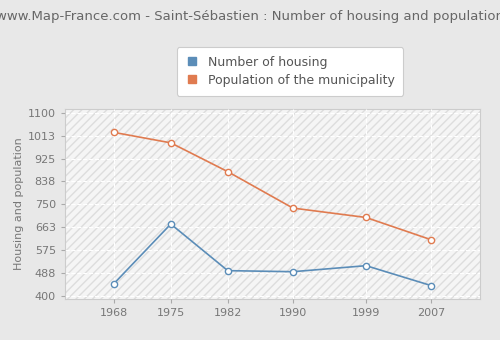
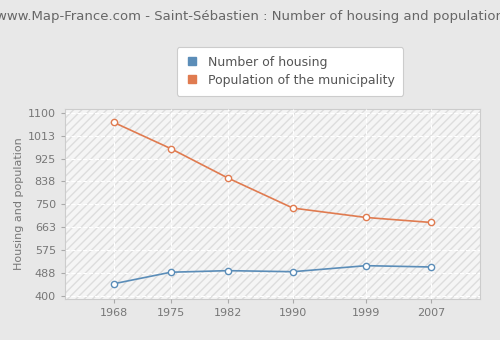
Population of the municipality/1968: 1025 -> 1063
Number of housing/1975: 675 -> 491
Population of the municipality/1975: 985 -> 963
Population of the municipality/1982: 875 -> 851
Number of housing/2007: 440 -> 511
Population of the municipality/2007: 615 -> 681
